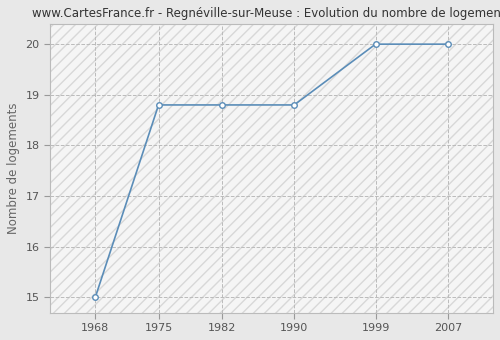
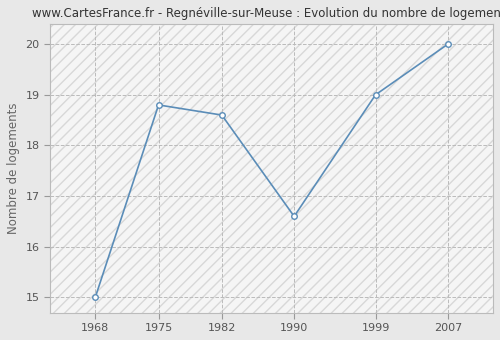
1982: 18.8 -> 18.6
1990: 18.8 -> 16.6
1999: 20.0 -> 19.0
